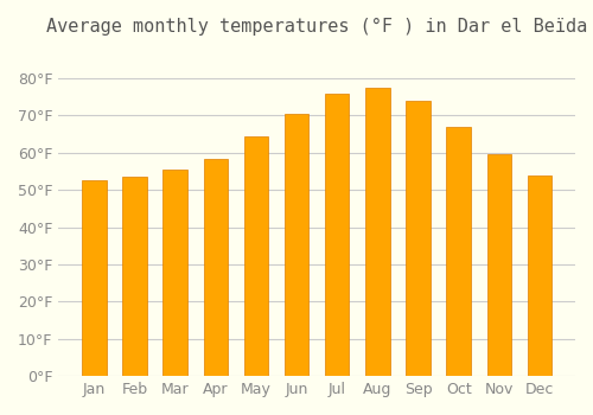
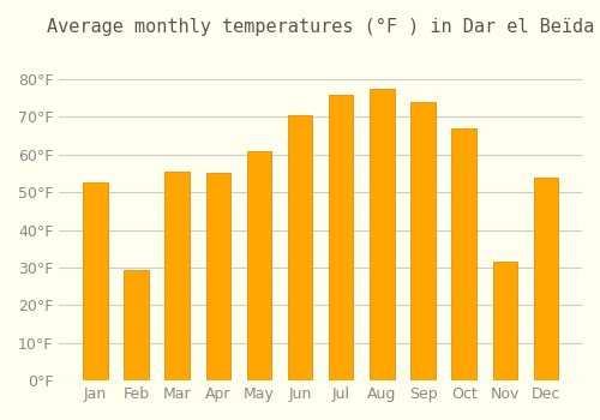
Feb: 53.5°F -> 29.5°F
Apr: 58.5°F -> 55.0°F
May: 64.5°F -> 61.0°F
Nov: 59.5°F -> 31.5°F
